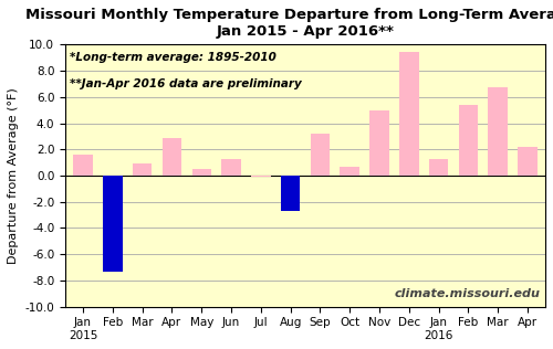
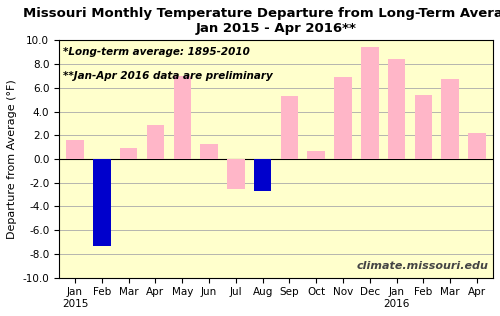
May: 0.5 -> 7.0
Jul: -0.1 -> -2.5
Sep: 3.2 -> 5.3
Nov: 5.0 -> 6.9
Jan 2016: 1.3 -> 8.4
